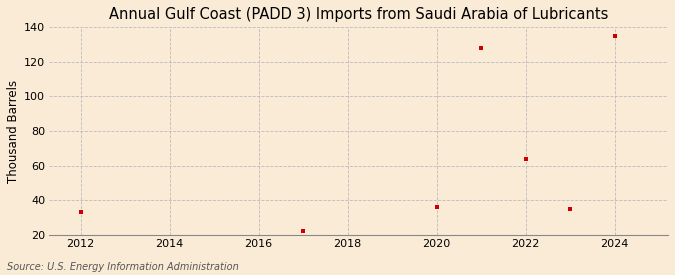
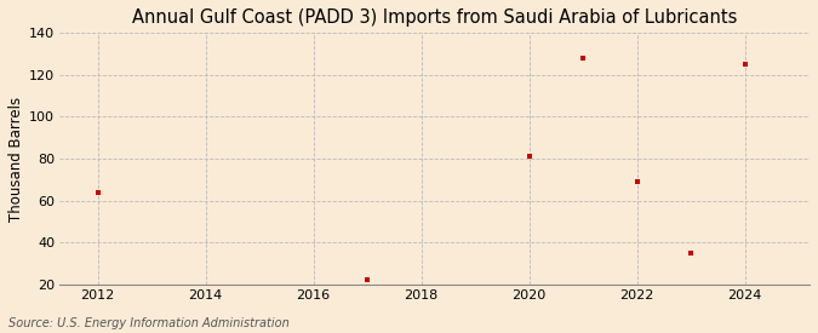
2012: 33 -> 64
2020: 36 -> 81
2022: 64 -> 69
2024: 135 -> 125
